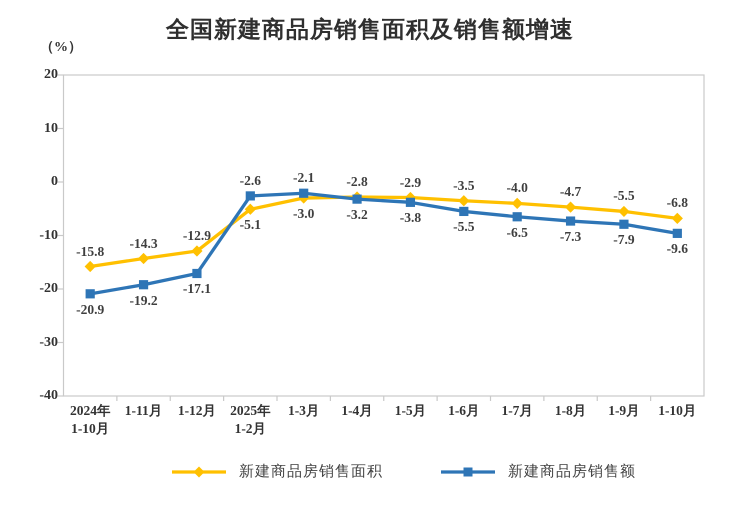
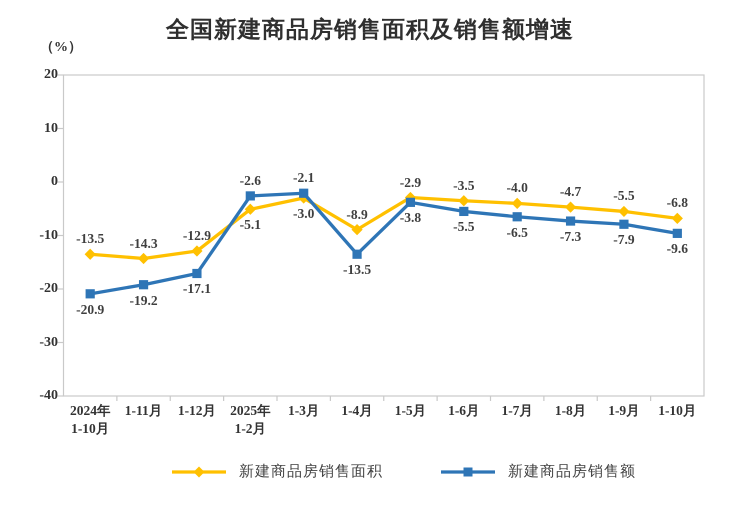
新建商品房销售面积/2024年 1-10月: -15.8 -> -13.5
新建商品房销售面积/1-4月: -2.8 -> -8.9
新建商品房销售额/1-4月: -3.2 -> -13.5
